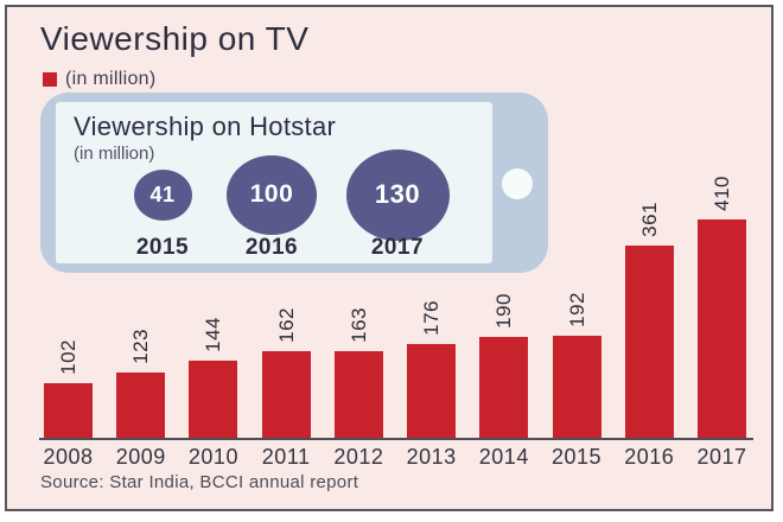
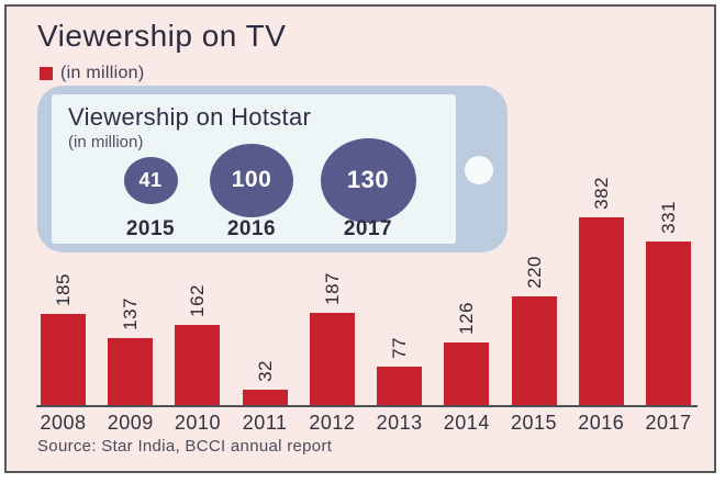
Viewership on TV/2008: 102 -> 185
Viewership on TV/2009: 123 -> 137
Viewership on TV/2010: 144 -> 162
Viewership on TV/2011: 162 -> 32
Viewership on TV/2012: 163 -> 187
Viewership on TV/2013: 176 -> 77
Viewership on TV/2014: 190 -> 126
Viewership on TV/2015: 192 -> 220
Viewership on TV/2016: 361 -> 382
Viewership on TV/2017: 410 -> 331
